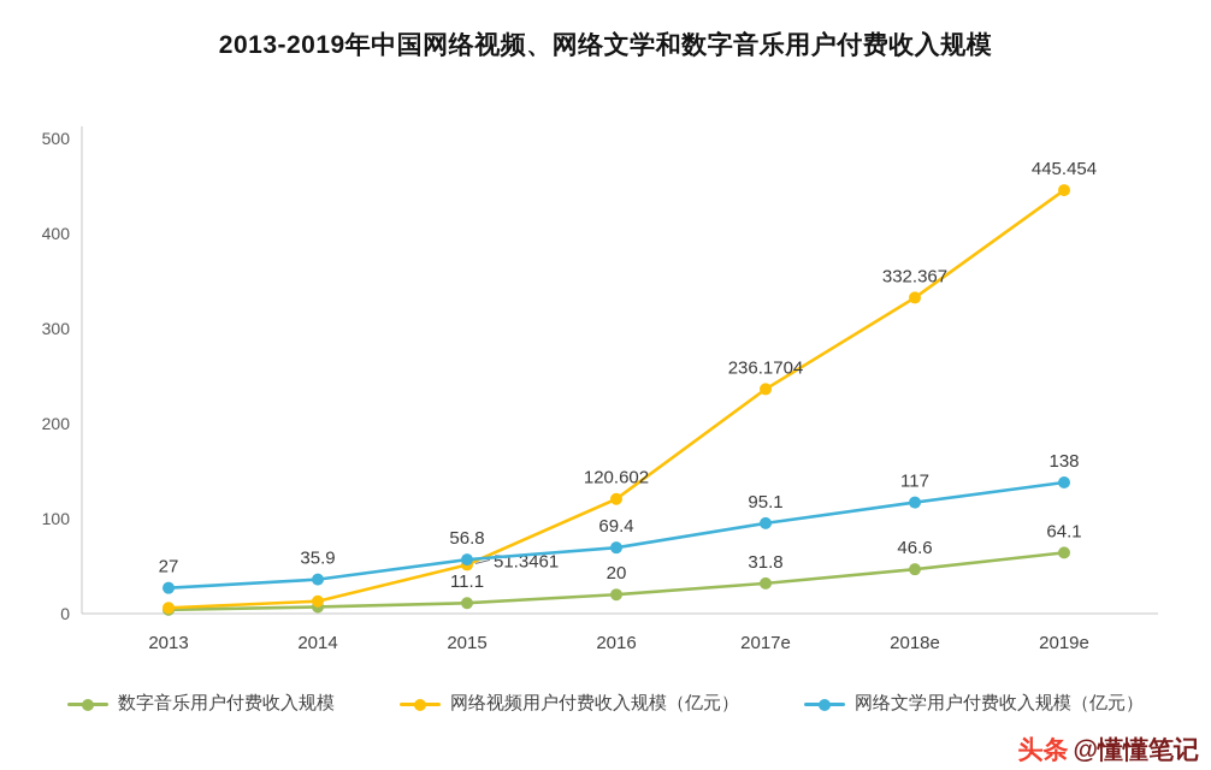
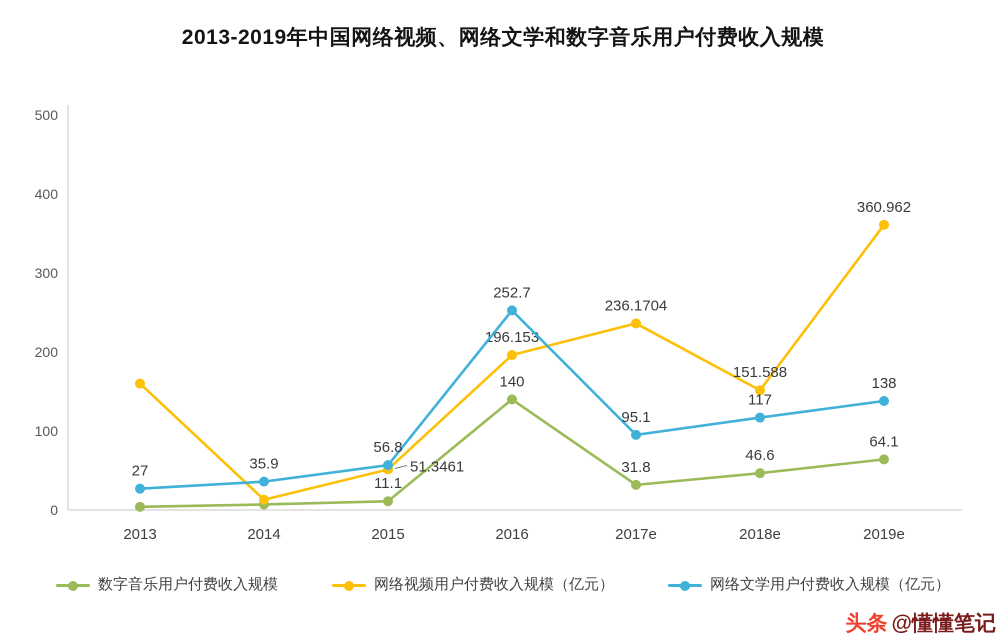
网络视频用户付费收入规模（亿元）/2013: 10 -> 160
数字音乐用户付费收入规模/2016: 20 -> 140
网络视频用户付费收入规模（亿元）/2016: 120.602 -> 196.153
网络文学用户付费收入规模（亿元）/2016: 69.4 -> 252.7
网络视频用户付费收入规模（亿元）/2018e: 332.367 -> 151.588
网络视频用户付费收入规模（亿元）/2019e: 445.454 -> 360.962
